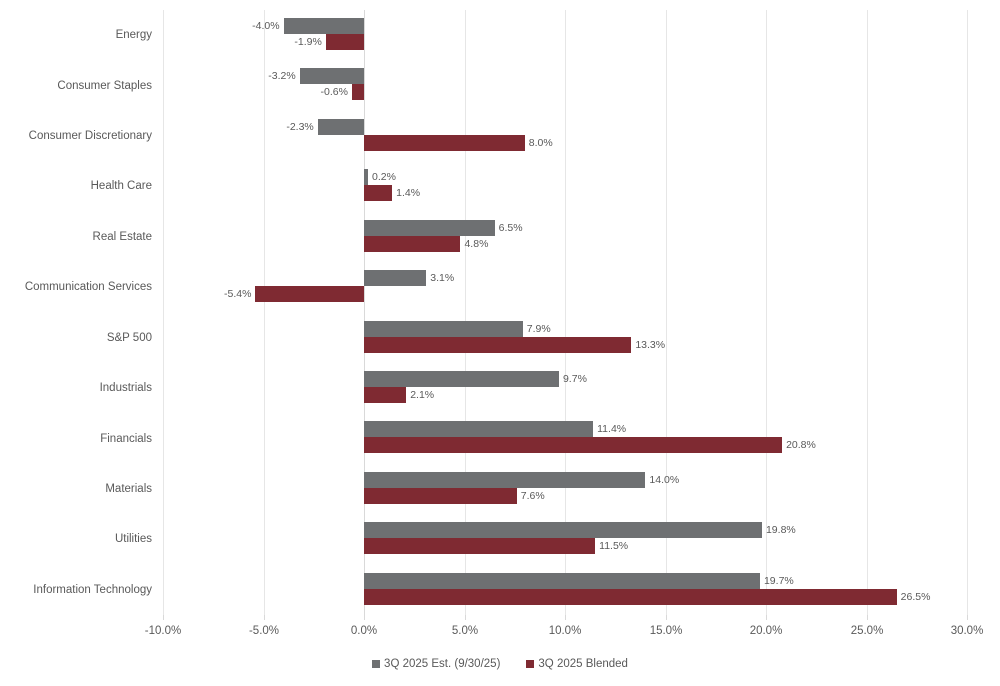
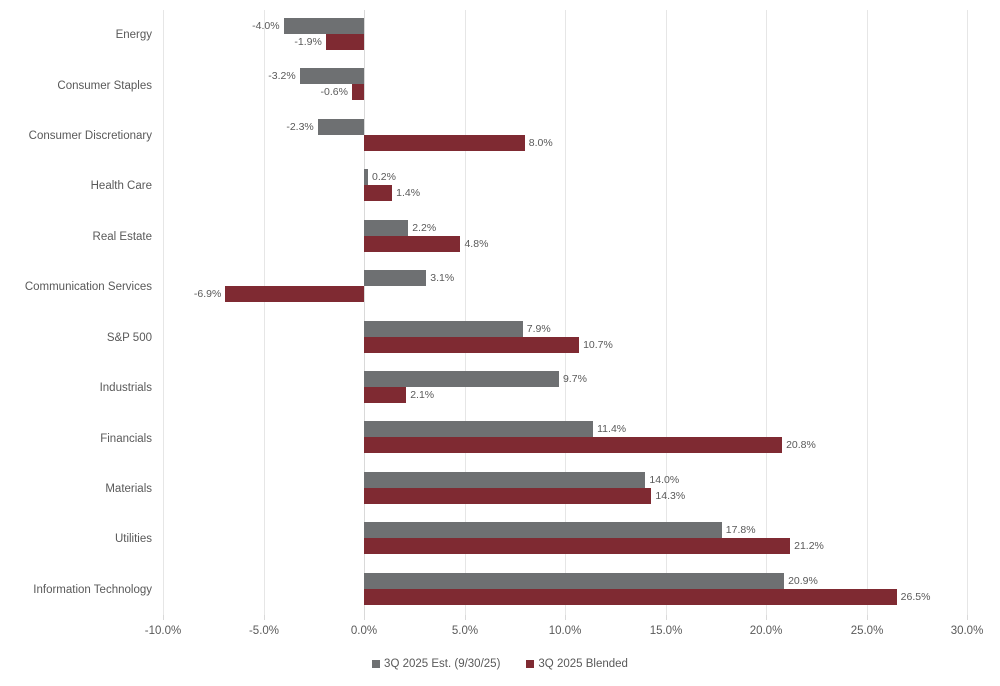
3Q 2025 Est. (9/30/25)/Real Estate: 6.5% -> 2.2%
3Q 2025 Blended/Communication Services: -5.4% -> -6.9%
3Q 2025 Blended/S&P 500: 13.3% -> 10.7%
3Q 2025 Blended/Materials: 7.6% -> 14.3%
3Q 2025 Est. (9/30/25)/Utilities: 19.8% -> 17.8%
3Q 2025 Blended/Utilities: 11.5% -> 21.2%
3Q 2025 Est. (9/30/25)/Information Technology: 19.7% -> 20.9%
